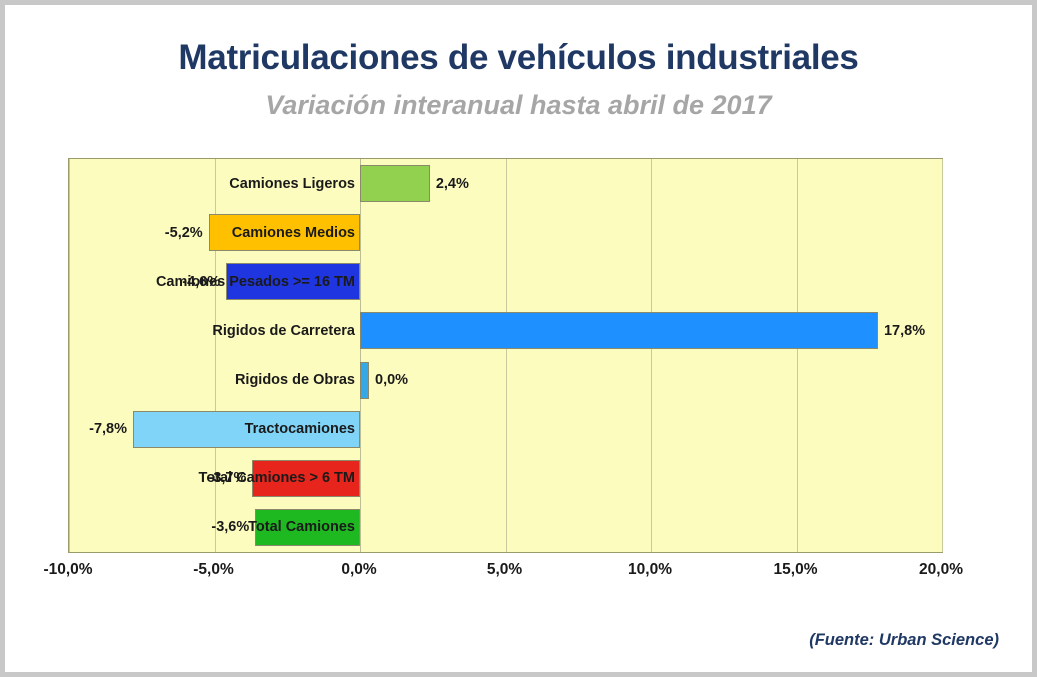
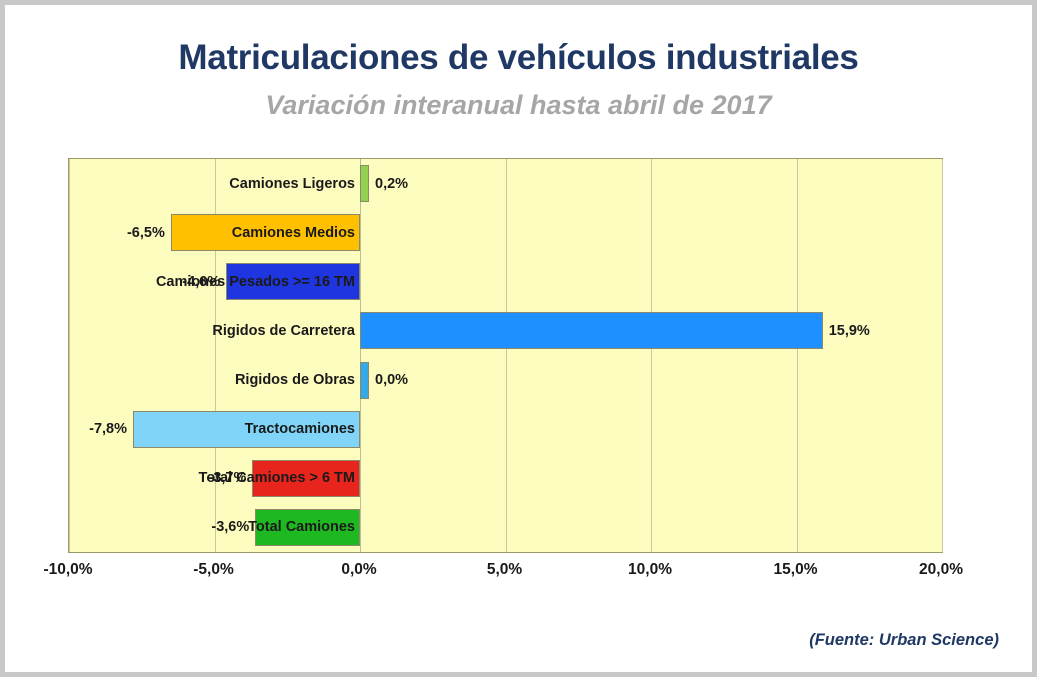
Camiones Ligeros: 2,4% -> 0,2%
Camiones Medios: -5,2% -> -6,5%
Rigidos de Carretera: 17,8% -> 15,9%
